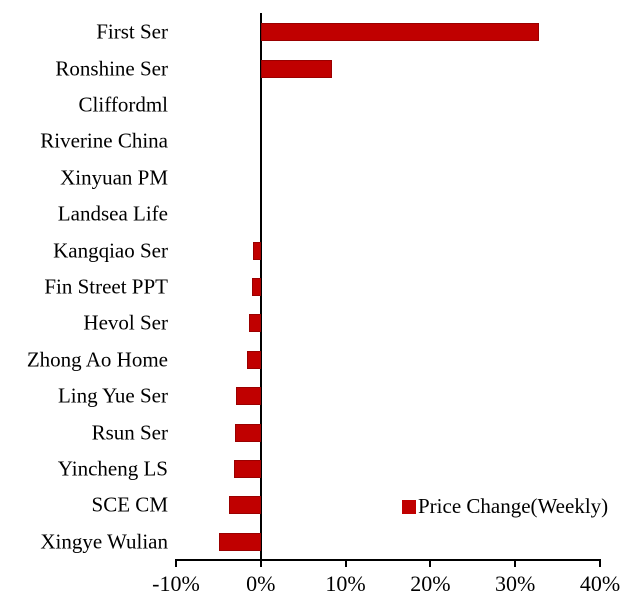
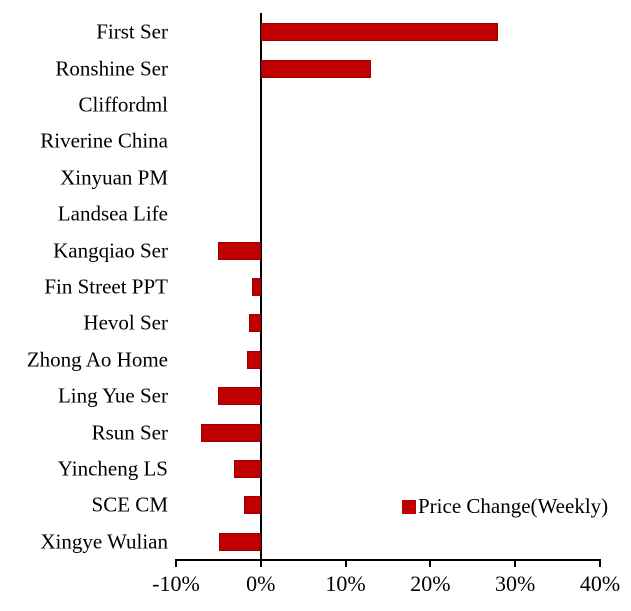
First Ser: 33% -> 28%
Ronshine Ser: 8% -> 13%
Kangqiao Ser: -1% -> -5%
Ling Yue Ser: -3% -> -5%
Rsun Ser: -3% -> -7%
SCE CM: -4% -> -2%
